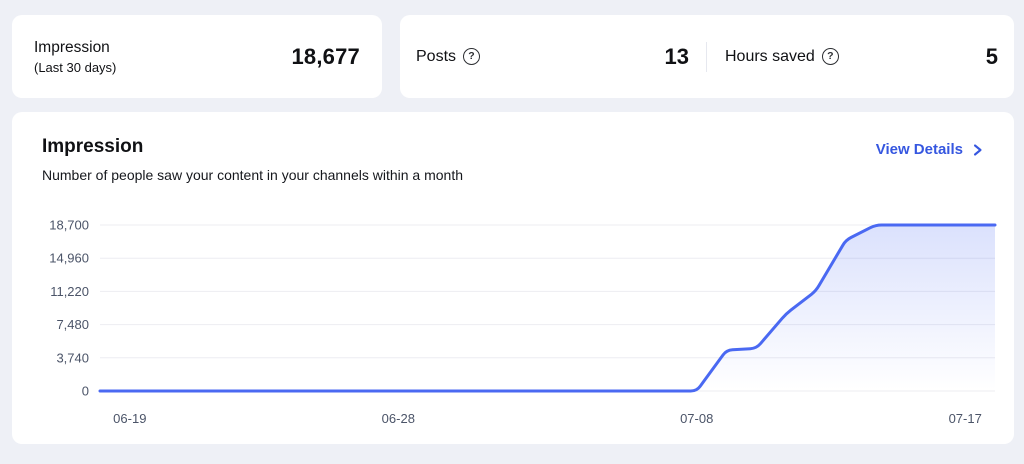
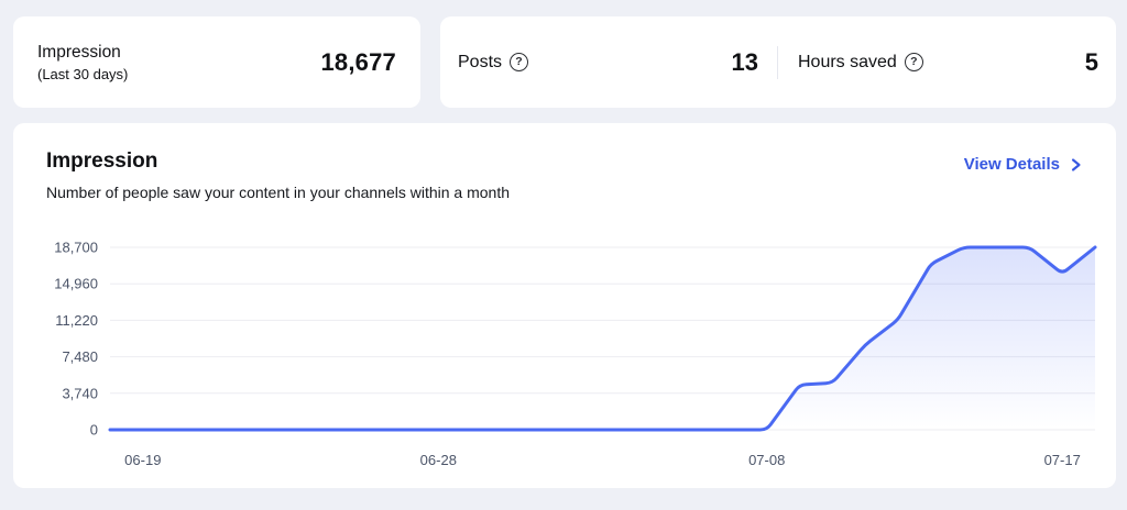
07-17: 19000 -> 16000
